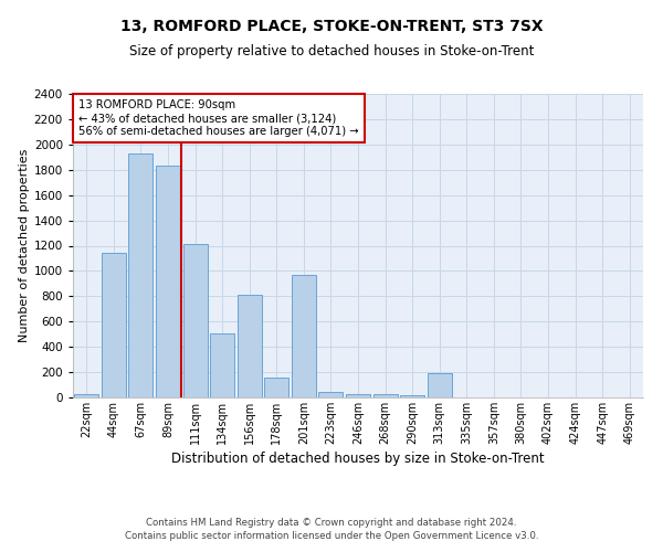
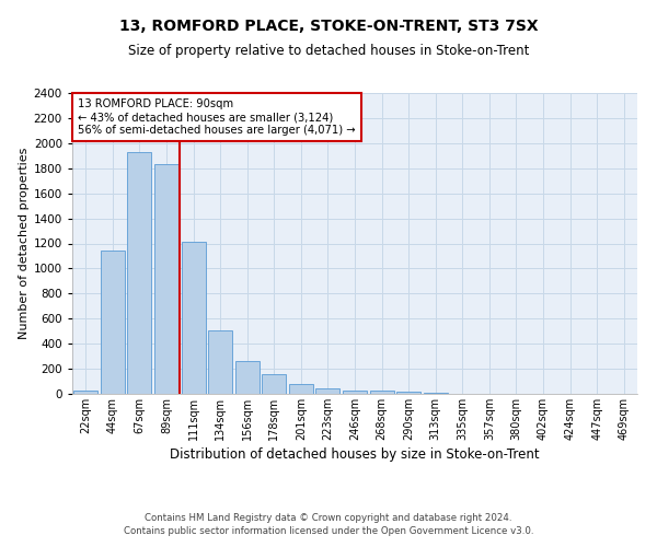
156sqm: 810 -> 260
201sqm: 970 -> 80
313sqm: 190 -> 0
